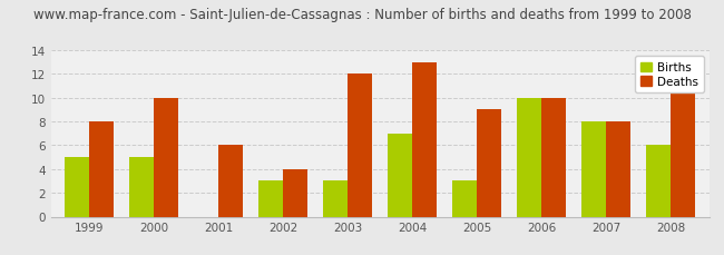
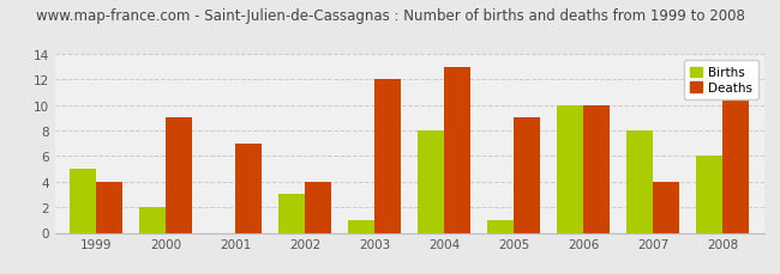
Deaths/1999: 8 -> 4
Births/2000: 5 -> 2
Deaths/2000: 10 -> 9
Deaths/2001: 6 -> 7
Births/2003: 3 -> 1
Births/2004: 7 -> 8
Births/2005: 3 -> 1
Deaths/2007: 8 -> 4
